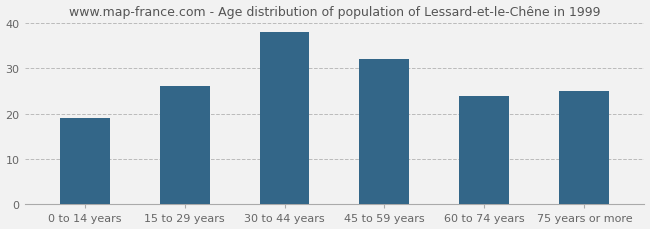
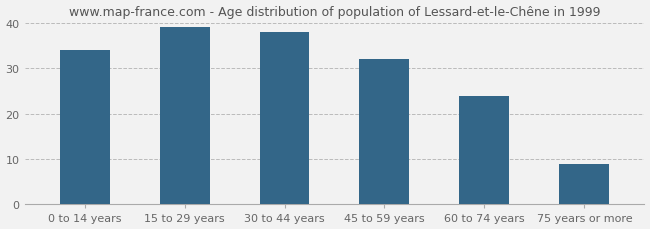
0 to 14 years: 19 -> 34
15 to 29 years: 26 -> 39
75 years or more: 25 -> 9
